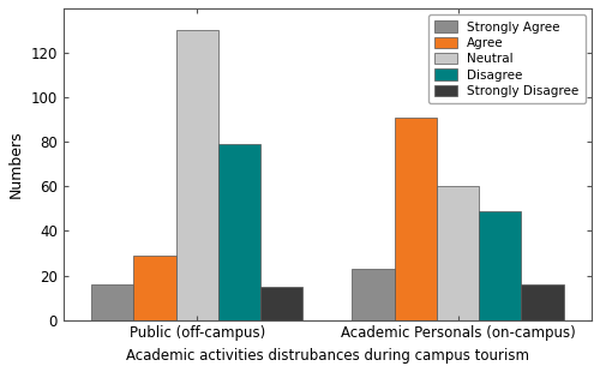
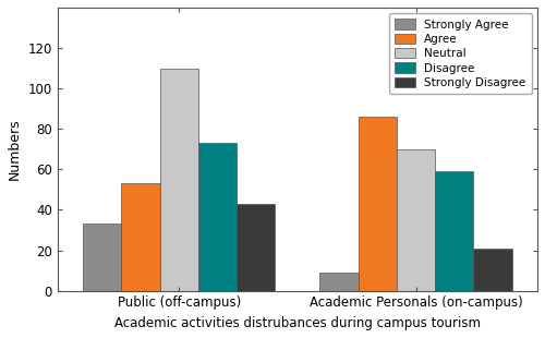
Strongly Agree/Public (off-campus): 16 -> 33
Agree/Public (off-campus): 29 -> 53
Neutral/Public (off-campus): 130 -> 110
Disagree/Public (off-campus): 79 -> 73
Strongly Disagree/Public (off-campus): 15 -> 43
Strongly Agree/Academic Personals (on-campus): 23 -> 9
Agree/Academic Personals (on-campus): 91 -> 86
Neutral/Academic Personals (on-campus): 60 -> 70
Disagree/Academic Personals (on-campus): 49 -> 59
Strongly Disagree/Academic Personals (on-campus): 16 -> 21
